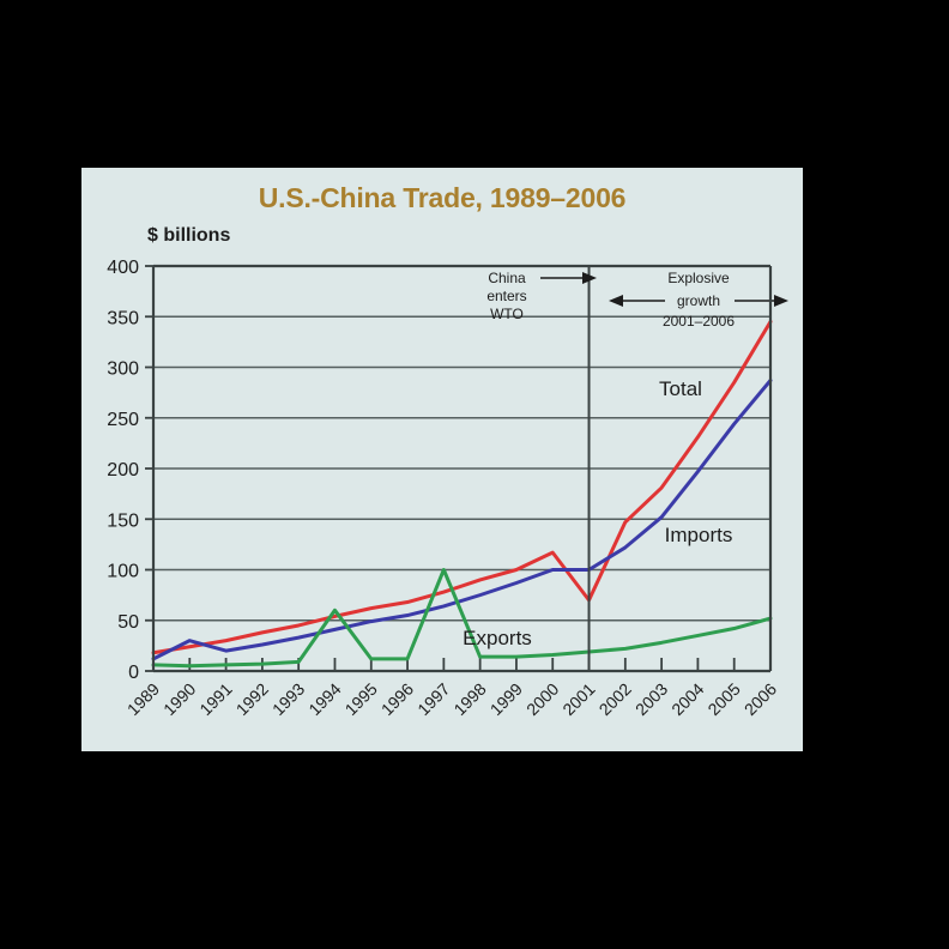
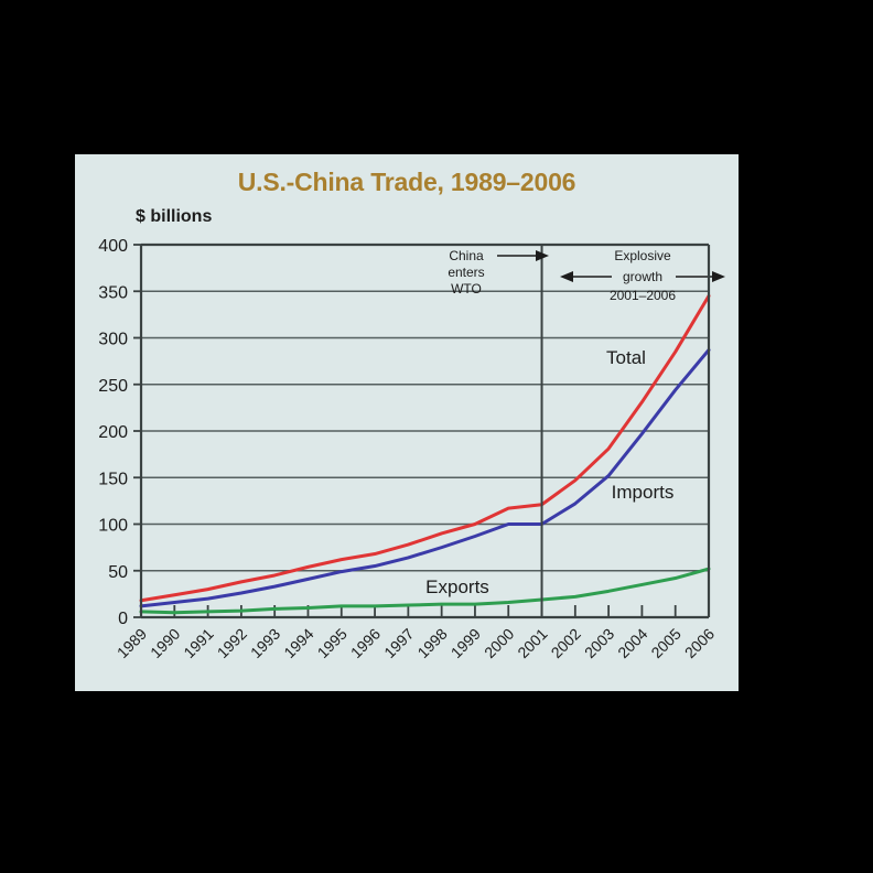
Imports/1990: 30 -> 20
Exports/1994: 60 -> 10
Exports/1997: 100 -> 10
Total/2001: 70 -> 120
